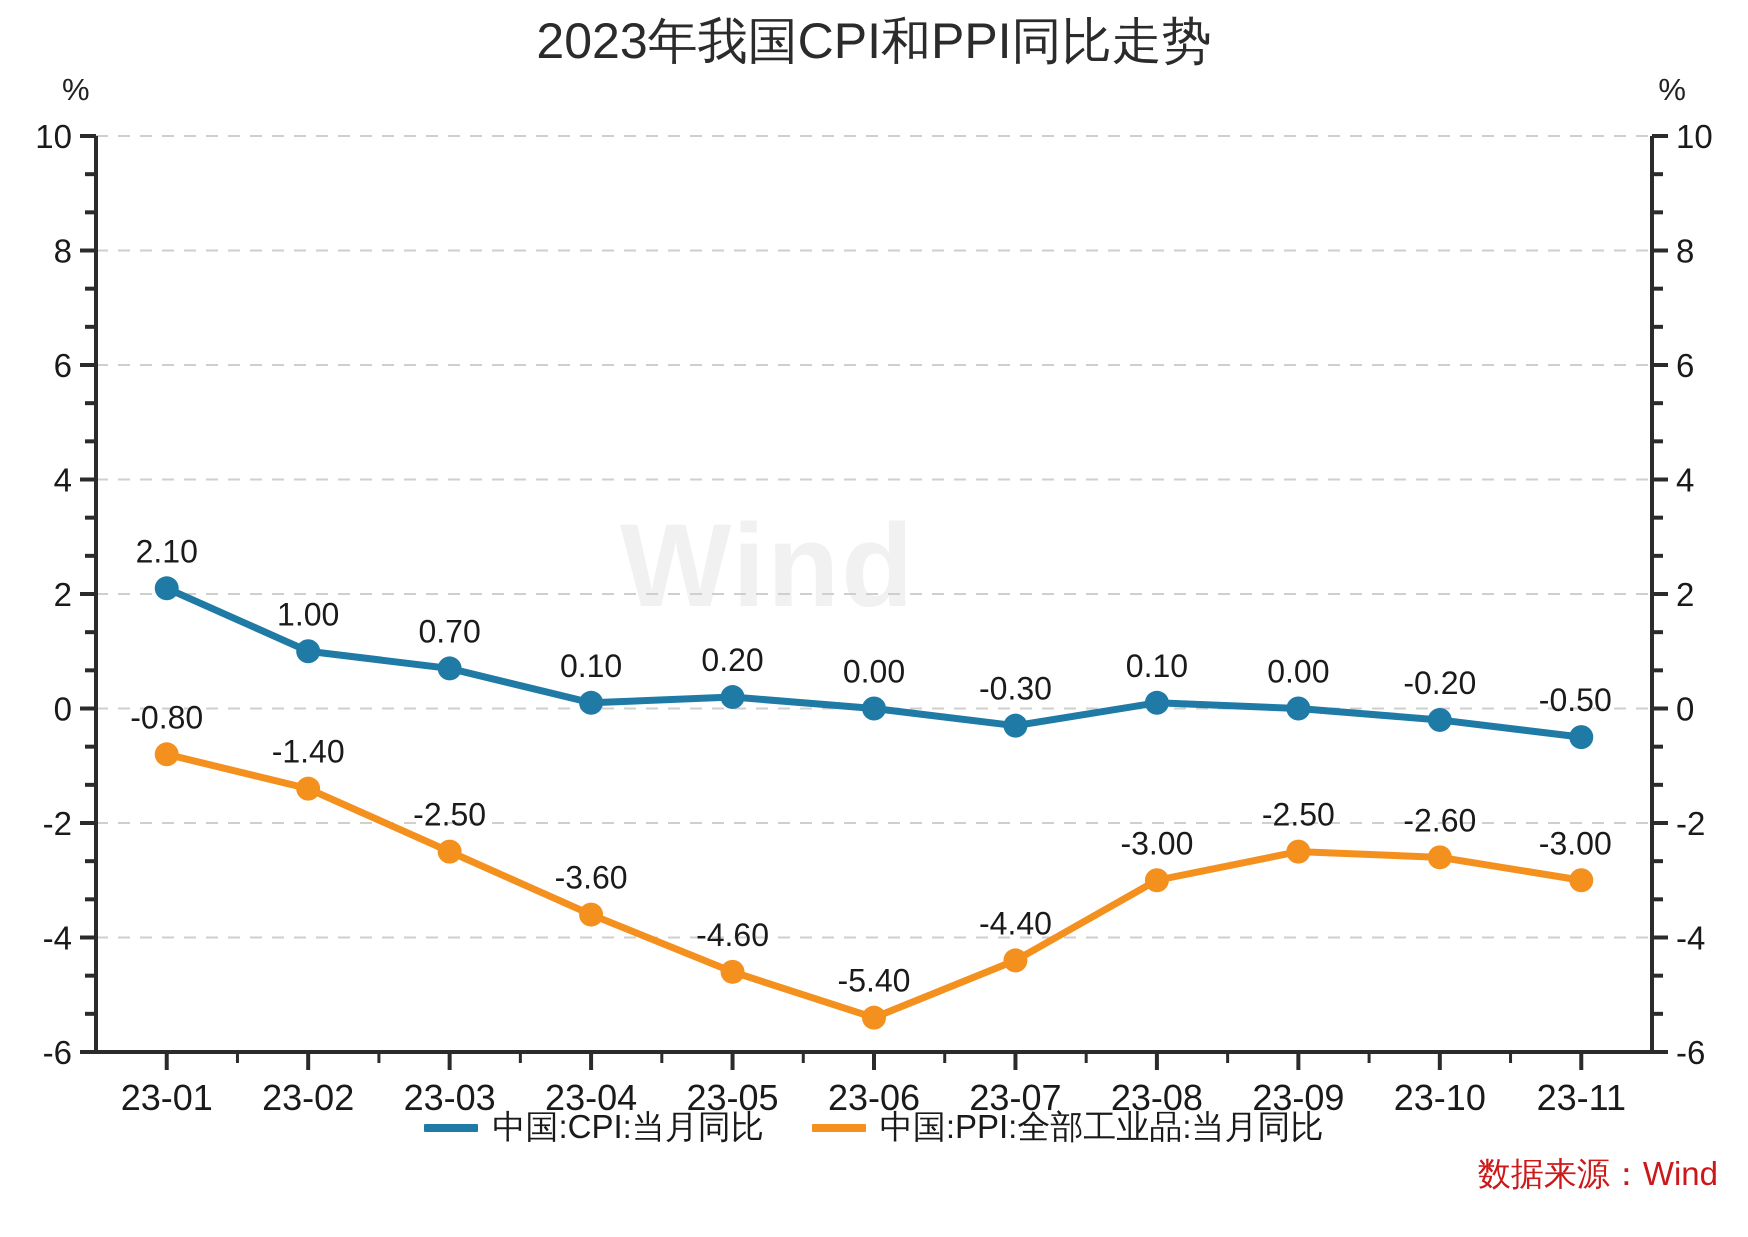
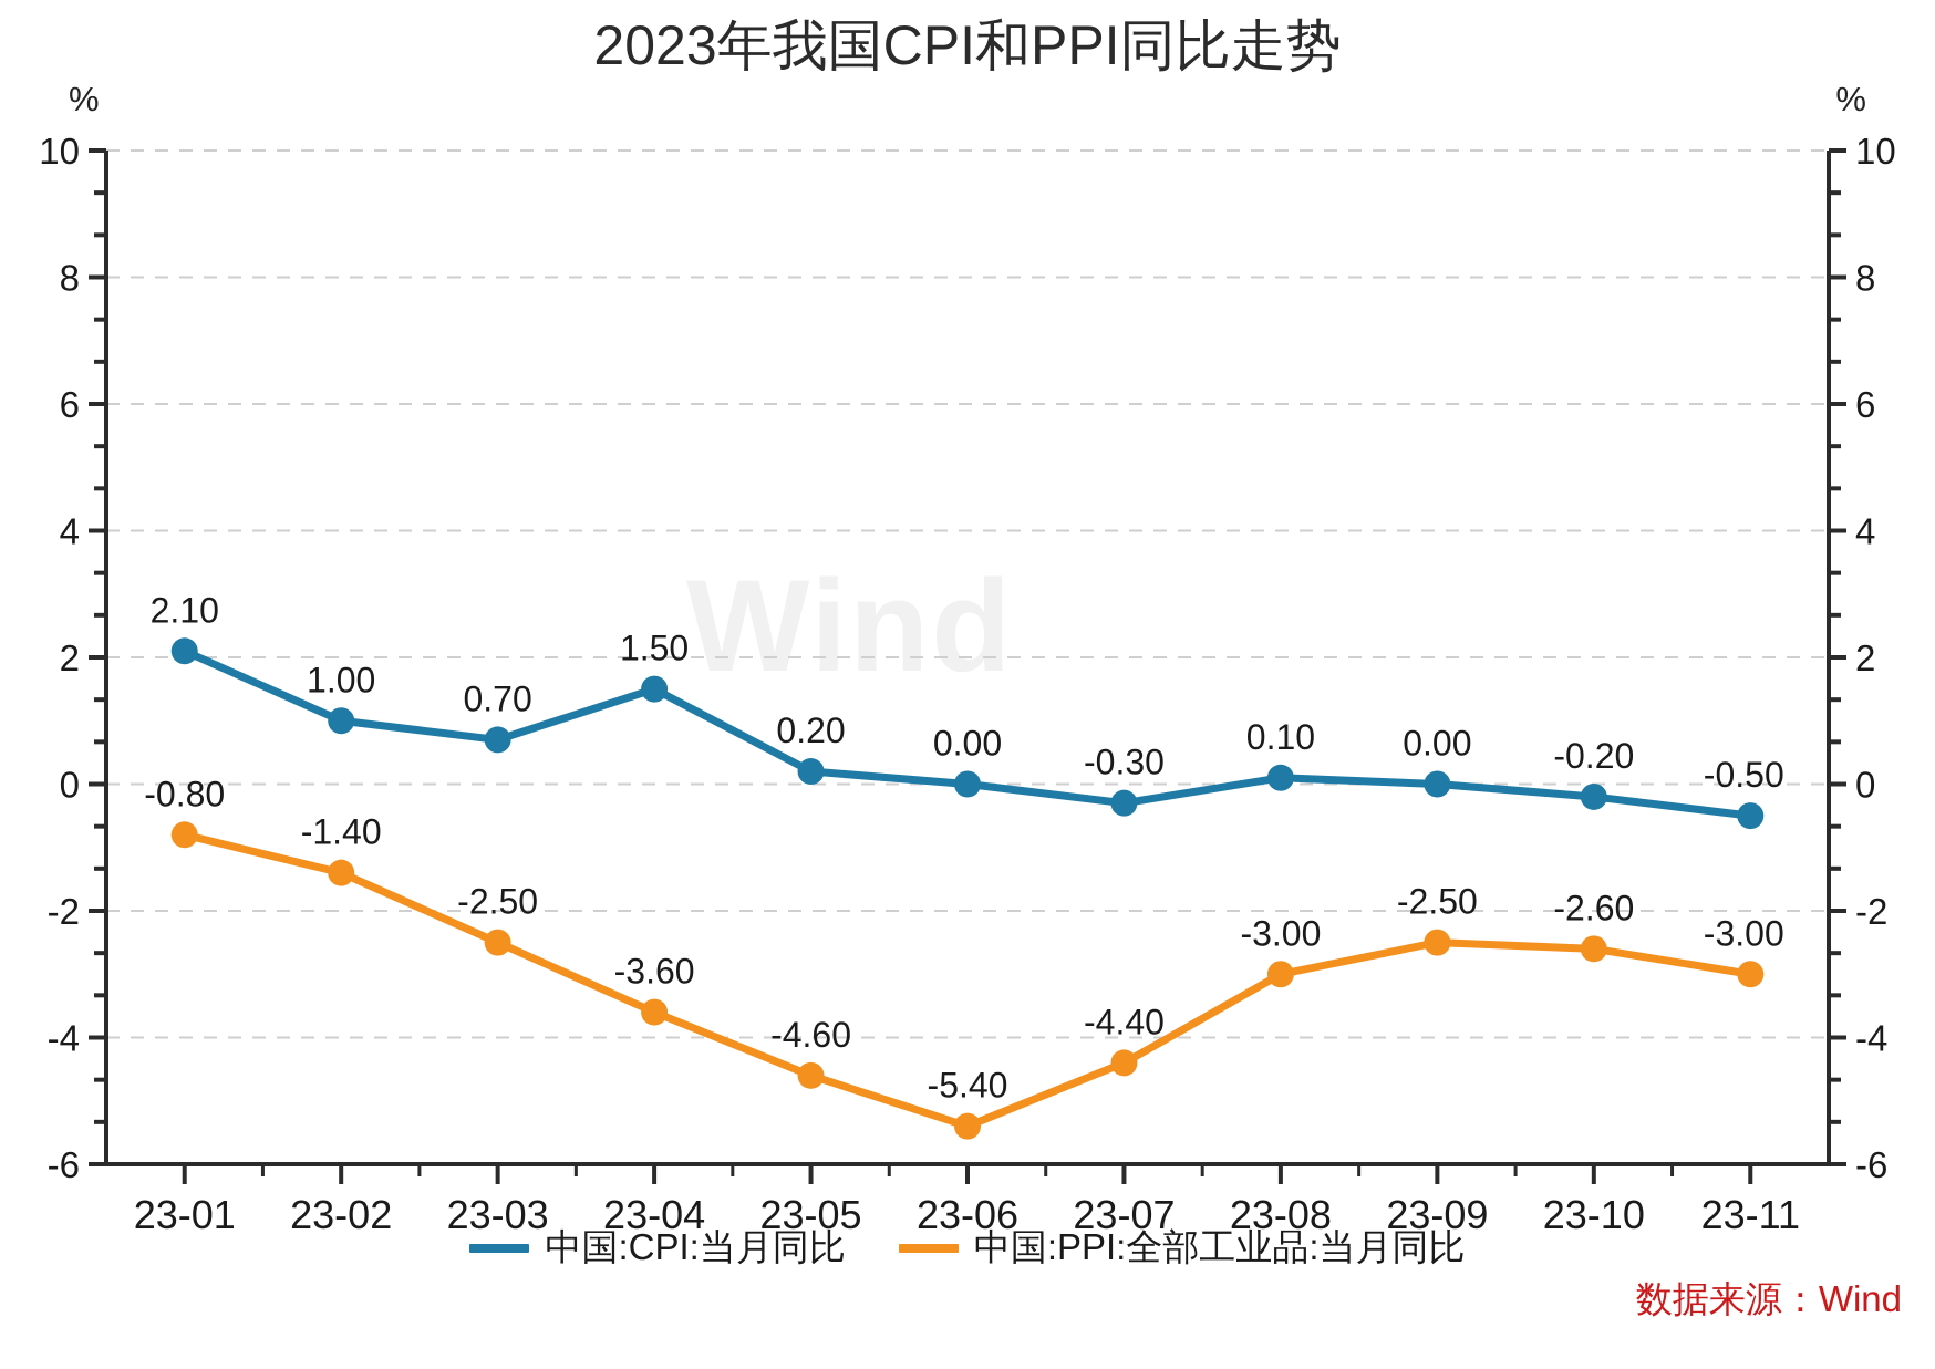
中国:CPI:当月同比/23-04: 0.10 -> 1.50
